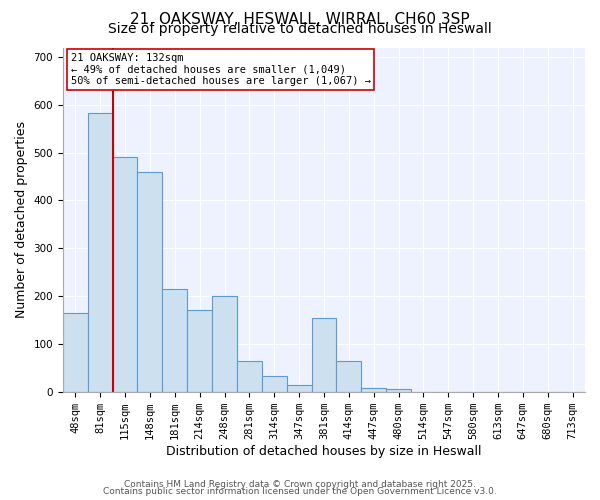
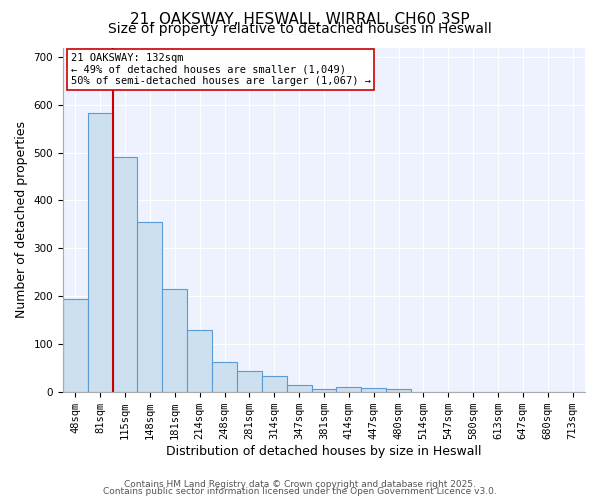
48sqm: 165 -> 193
148sqm: 460 -> 355
214sqm: 170 -> 130
248sqm: 200 -> 62
281sqm: 65 -> 43
381sqm: 155 -> 5
414sqm: 65 -> 9
